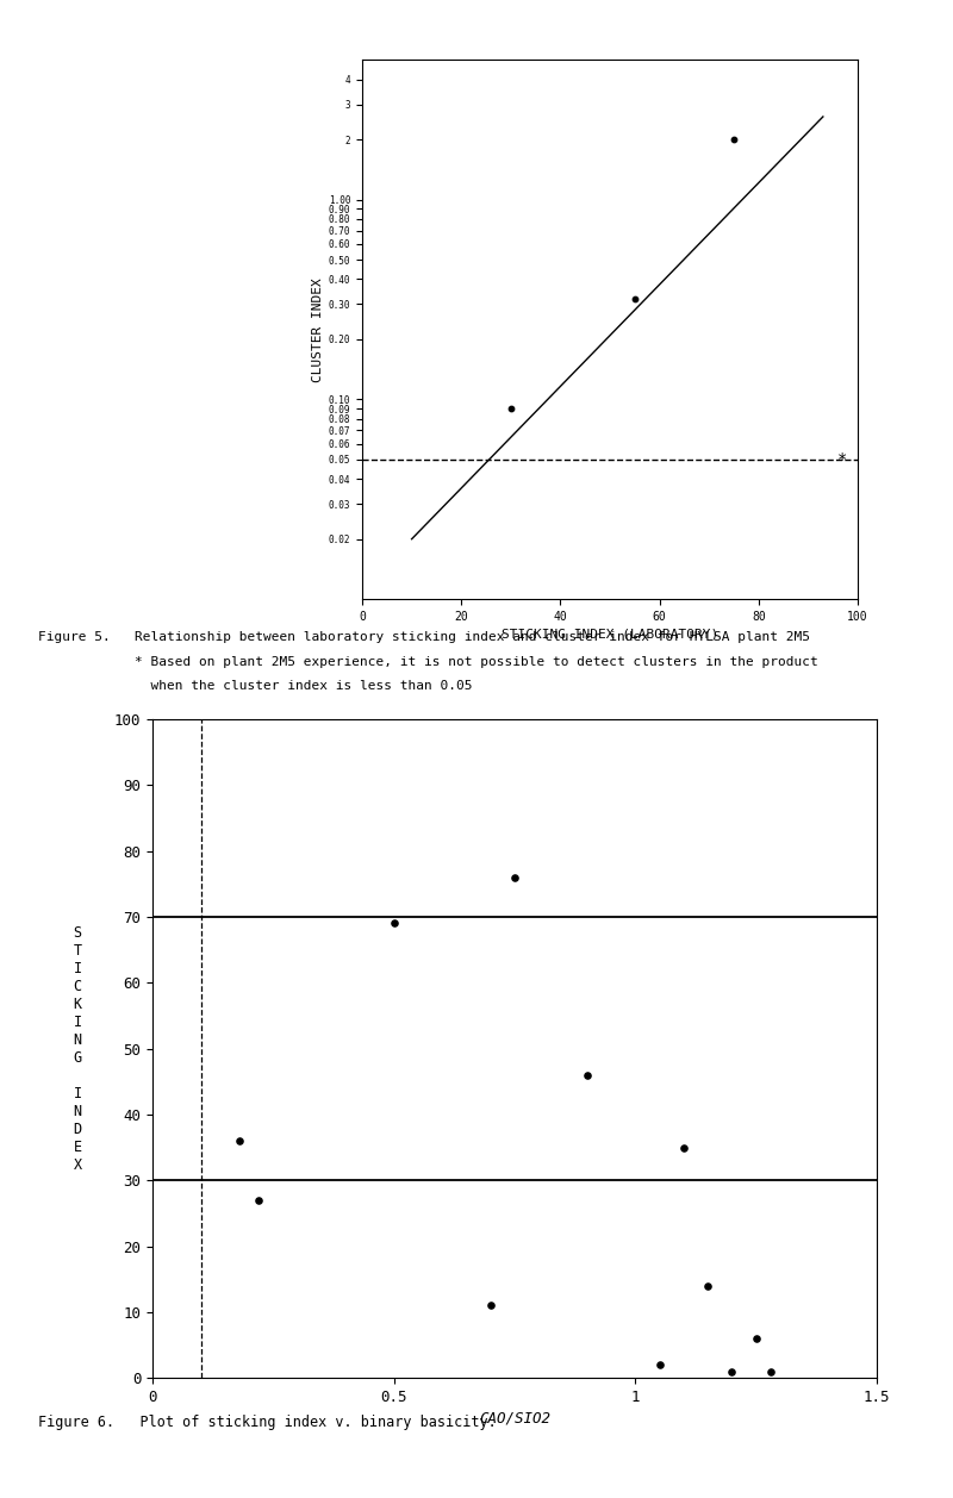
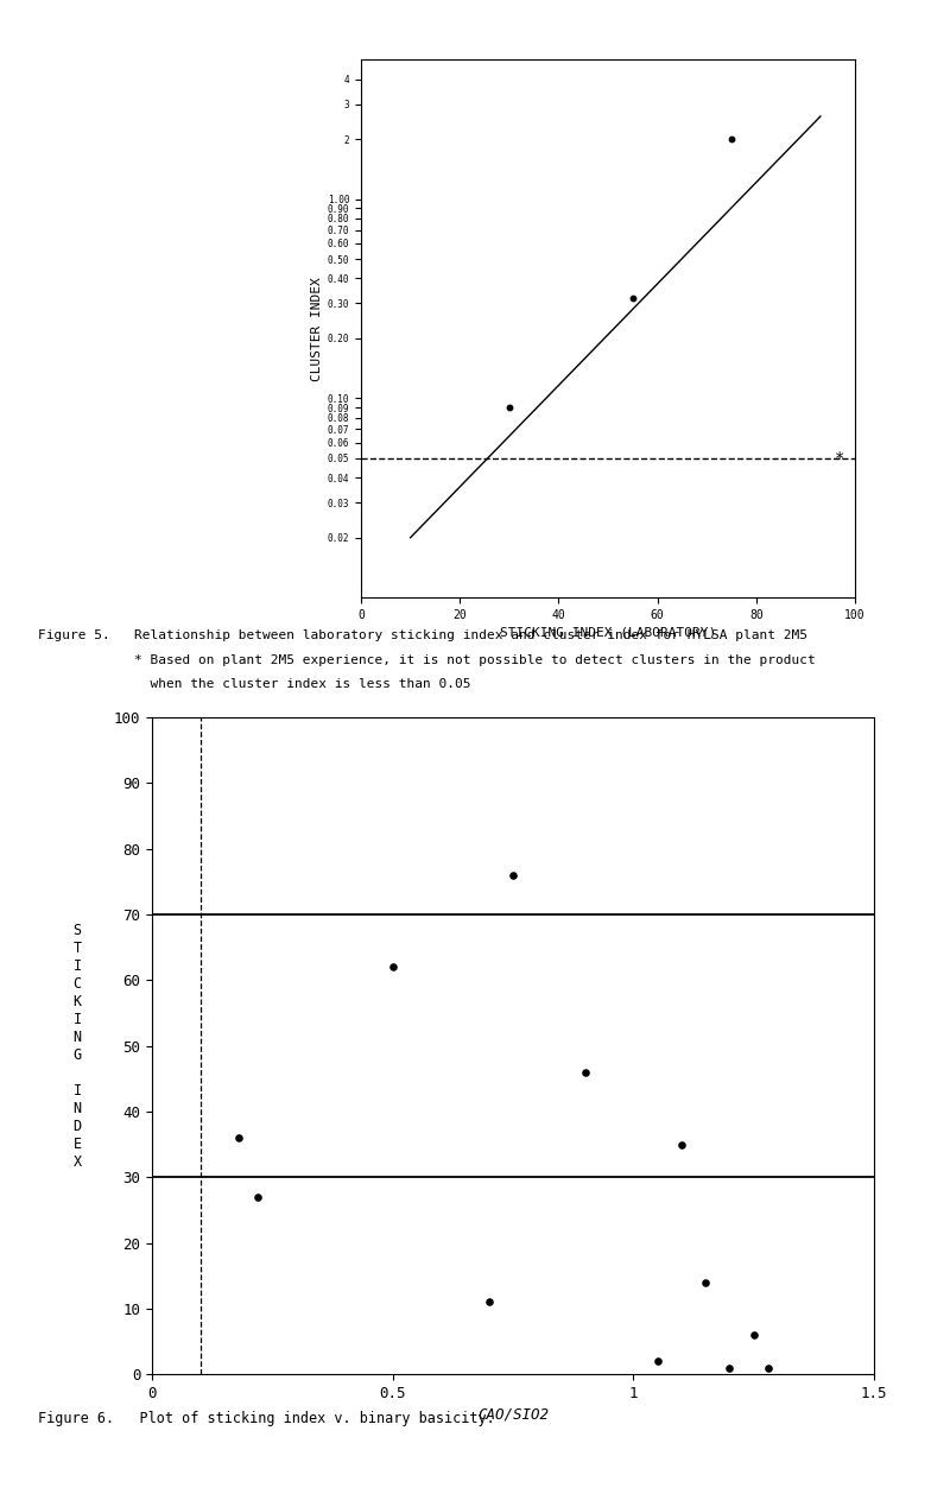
0.5: 69 -> 62
